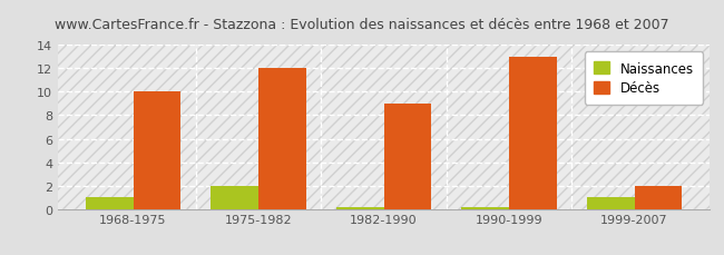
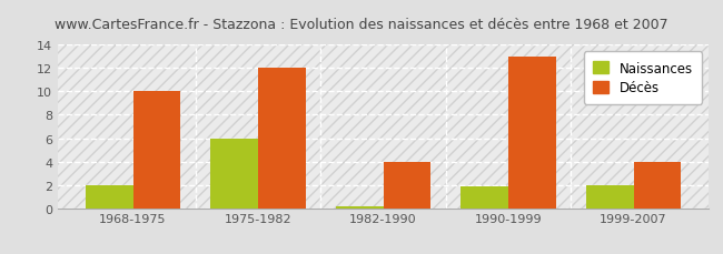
Naissances/1968-1975: 1.0 -> 2.0
Naissances/1975-1982: 2.0 -> 6.0
Décès/1982-1990: 9 -> 4
Naissances/1990-1999: 0.1 -> 1.9
Naissances/1999-2007: 1.0 -> 2.0
Décès/1999-2007: 2 -> 4
